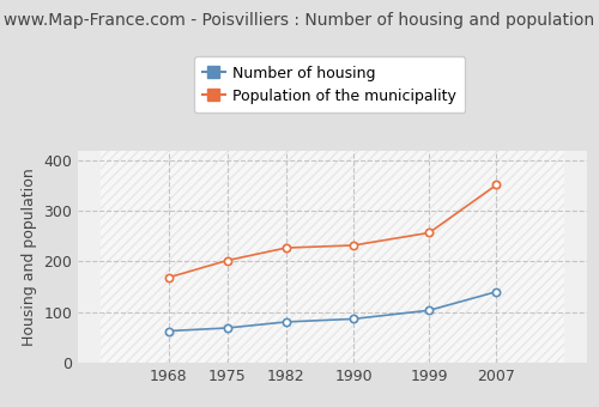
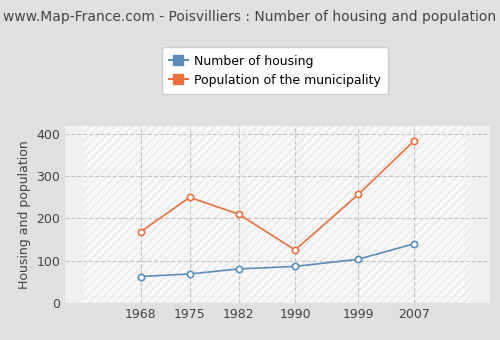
Population of the municipality/1975: 202 -> 250
Population of the municipality/1982: 227 -> 210
Population of the municipality/1990: 232 -> 125
Population of the municipality/2007: 352 -> 385
